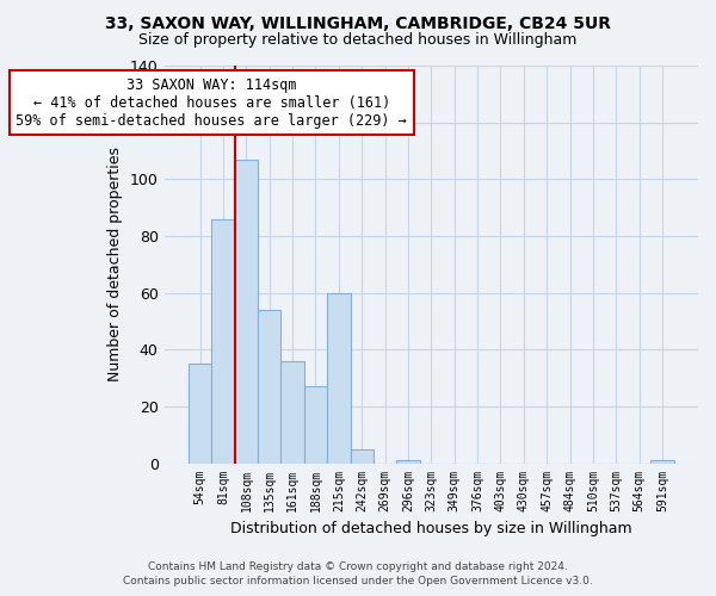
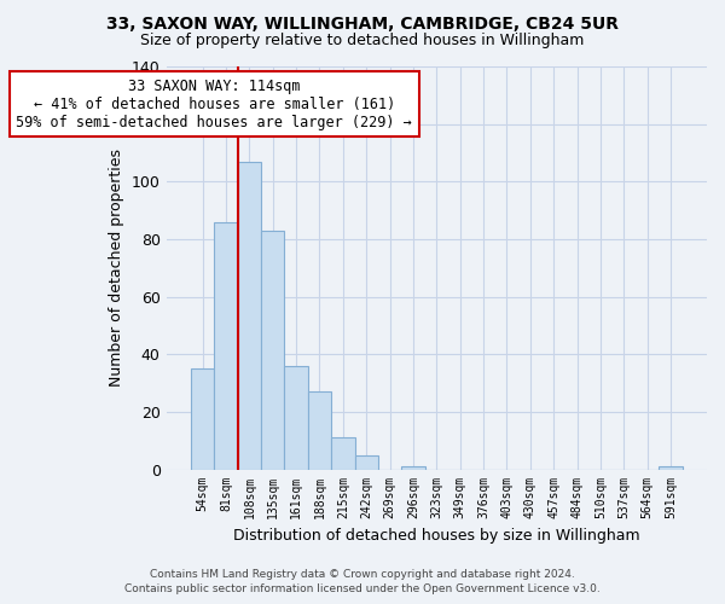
135sqm: 54 -> 83
215sqm: 60 -> 11
